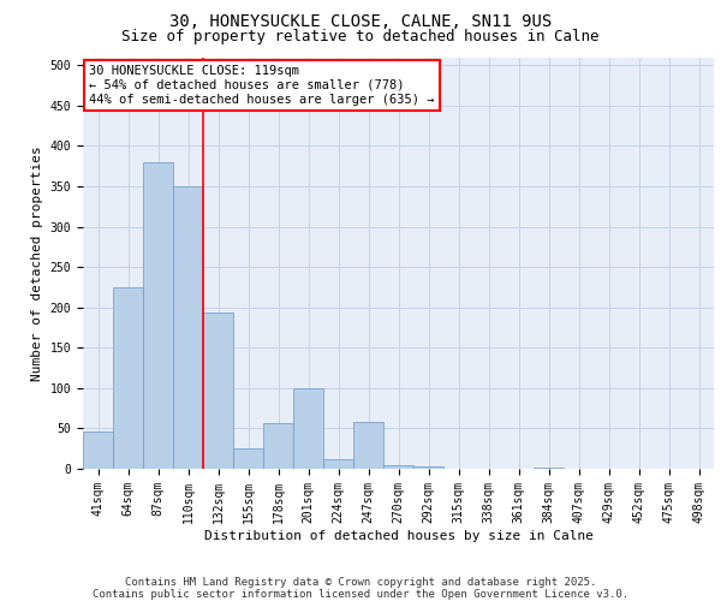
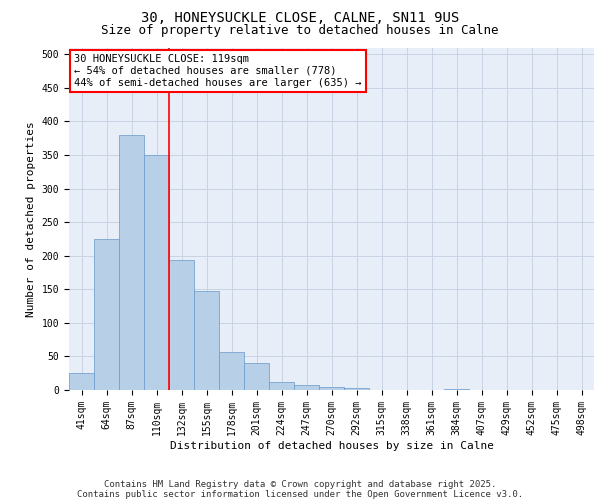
41sqm: 46 -> 25
155sqm: 26 -> 147
201sqm: 100 -> 40
247sqm: 58 -> 7
